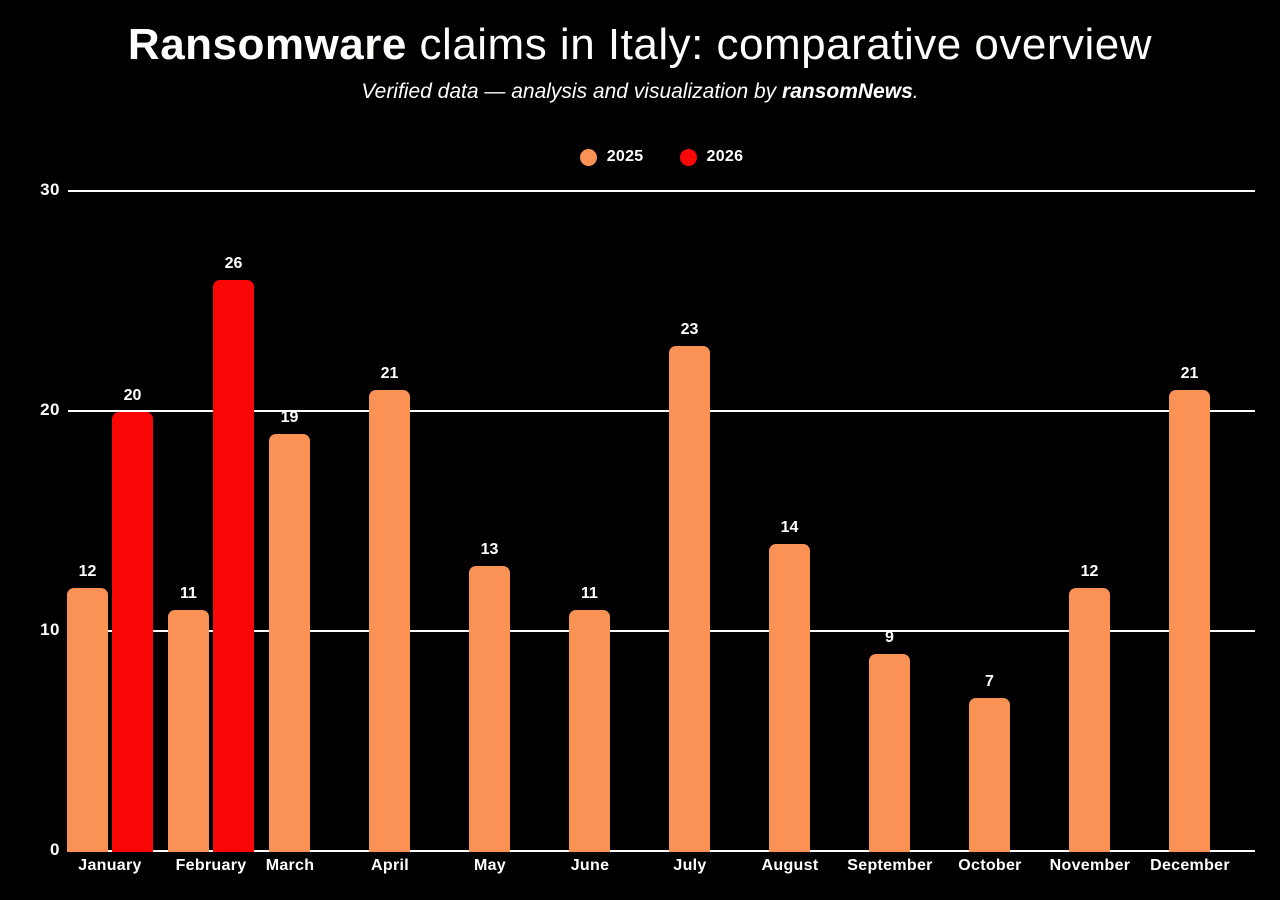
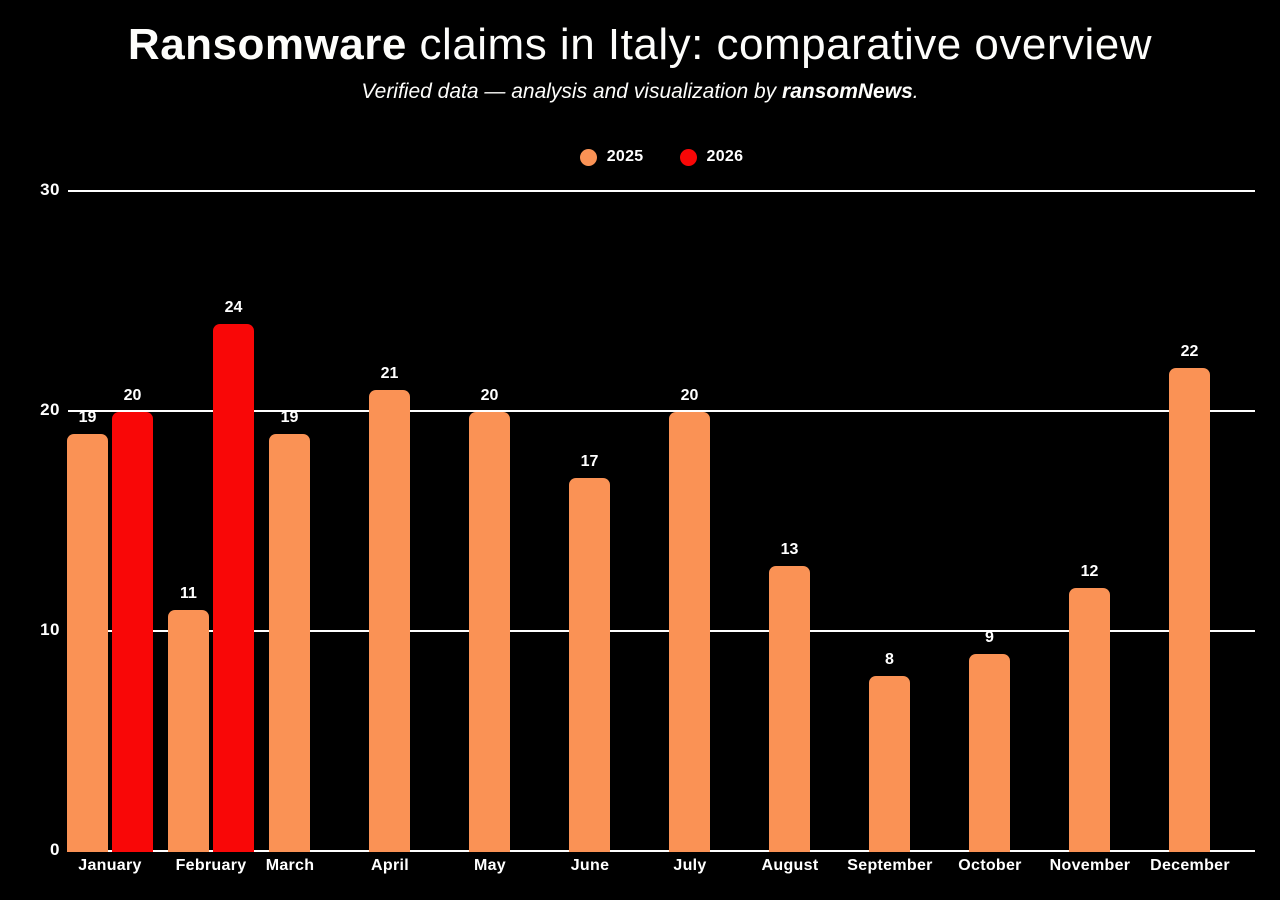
2025/January: 12 -> 19
2026/February: 26 -> 24
2025/May: 13 -> 20
2025/June: 11 -> 17
2025/July: 23 -> 20
2025/August: 14 -> 13
2025/September: 9 -> 8
2025/October: 7 -> 9
2025/December: 21 -> 22
